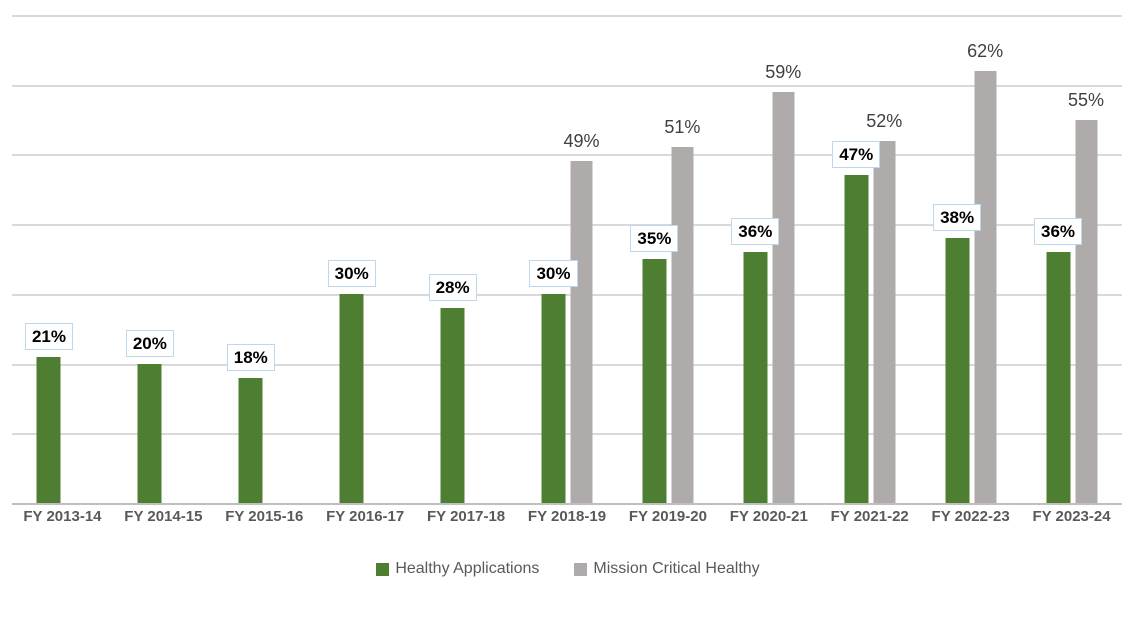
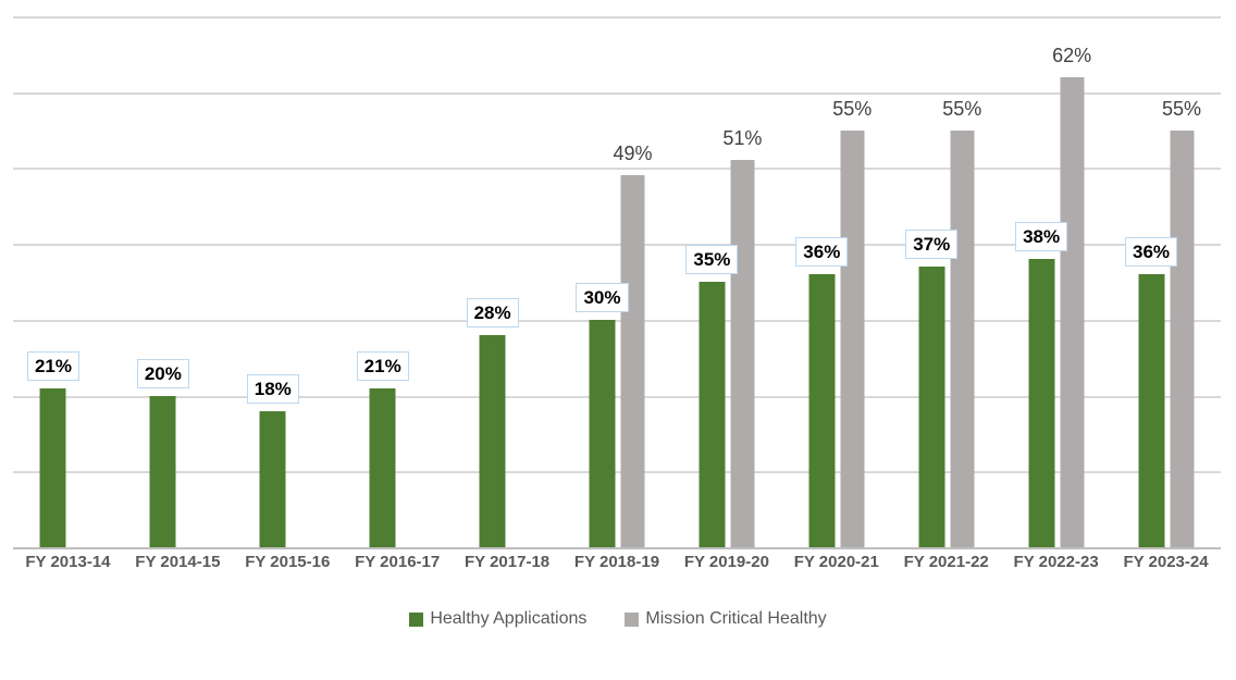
Healthy Applications/FY 2016-17: 30% -> 21%
Mission Critical Healthy/FY 2020-21: 59% -> 55%
Healthy Applications/FY 2021-22: 47% -> 37%
Mission Critical Healthy/FY 2021-22: 52% -> 55%
